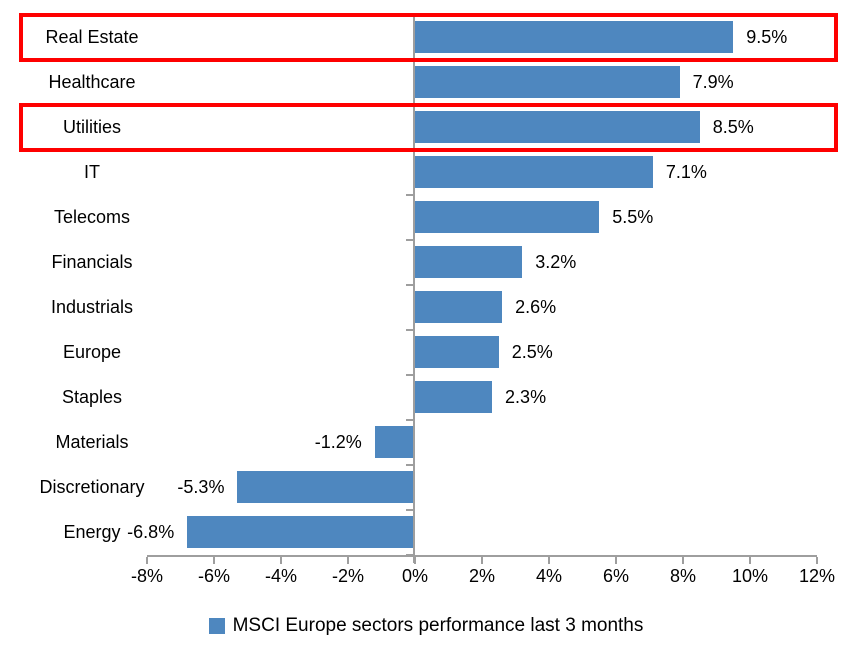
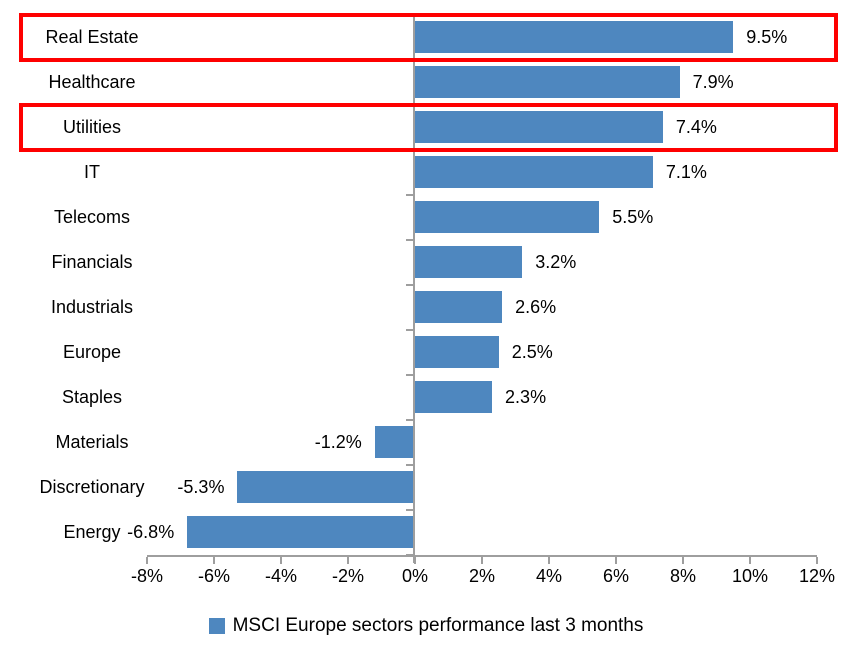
Utilities: 8.5% -> 7.4%
